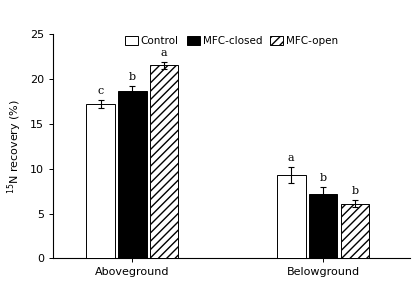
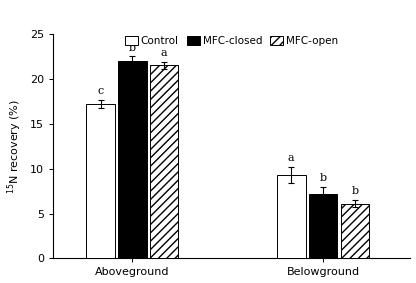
MFC-closed/Aboveground: 18.7 -> 22.0
